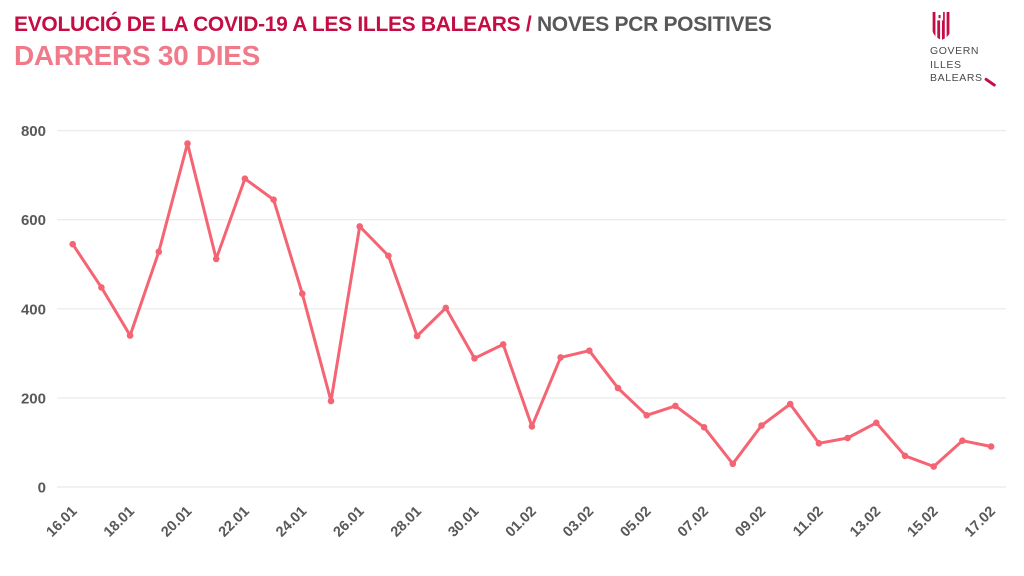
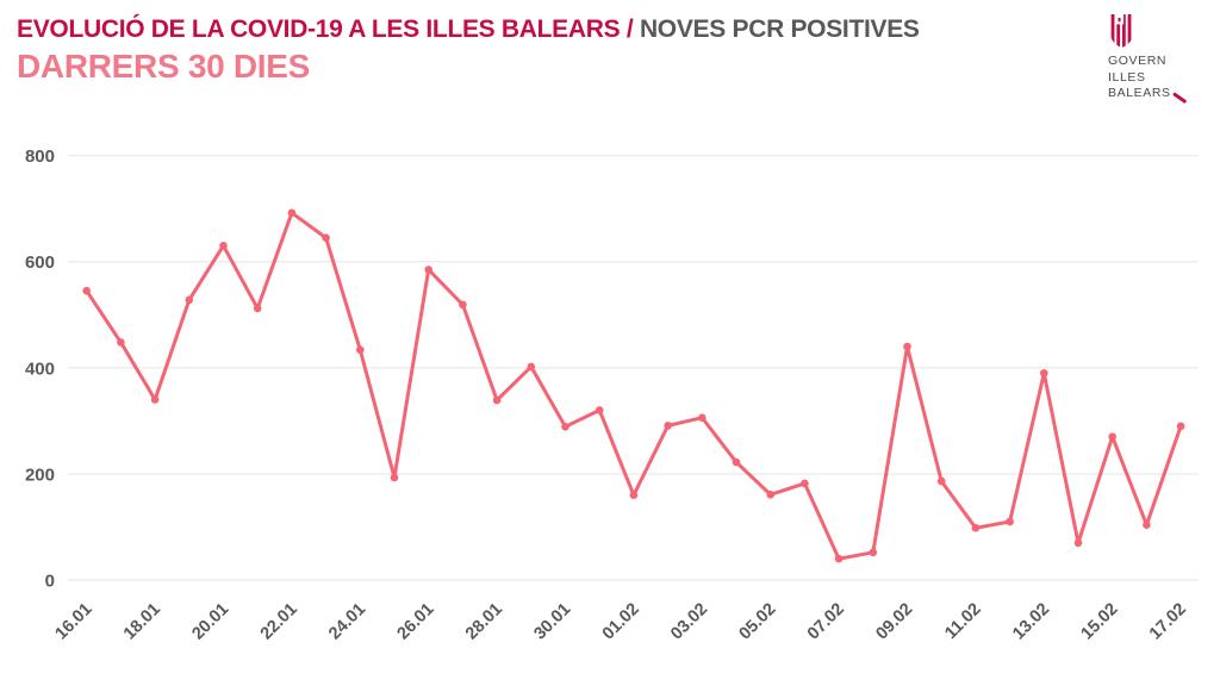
20.01: 770 -> 630
01.02: 140 -> 160
07.02: 130 -> 40
09.02: 140 -> 440
13.02: 140 -> 390
15.02: 50 -> 270
17.02: 90 -> 290
